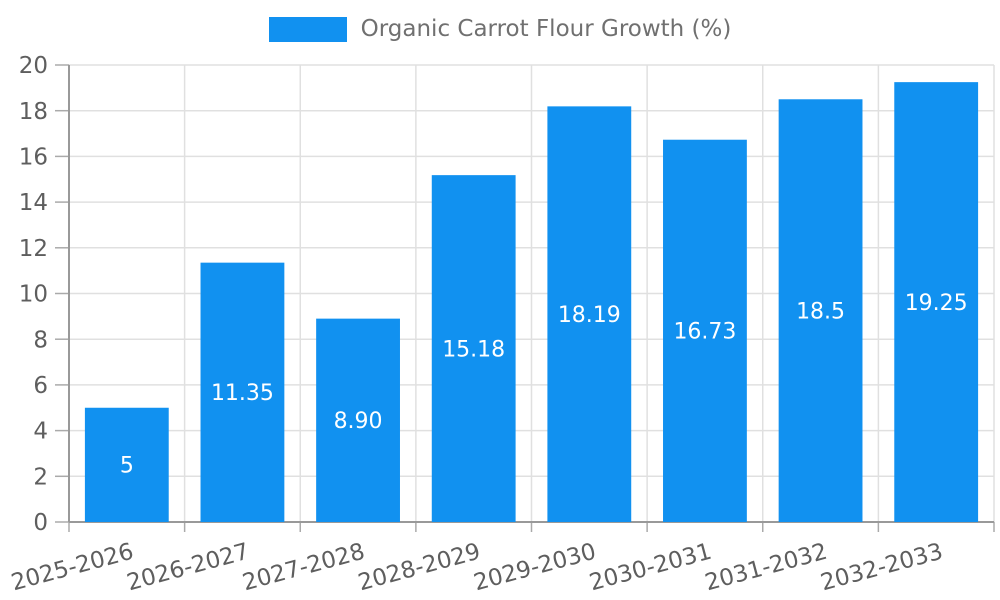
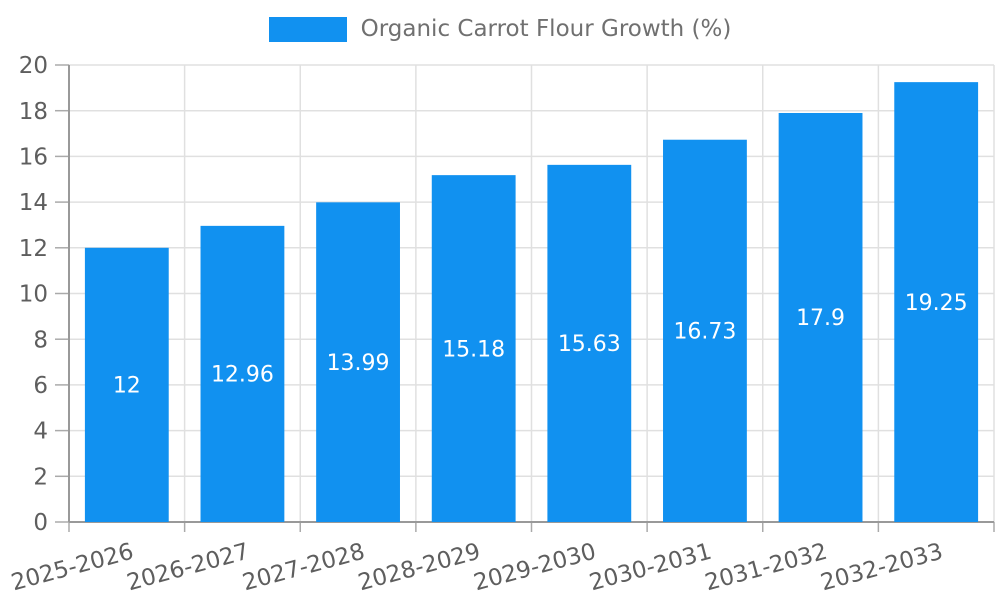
2025-2026: 5 -> 12
2026-2027: 11.35 -> 12.96
2027-2028: 8.90 -> 13.99
2029-2030: 18.19 -> 15.63
2031-2032: 18.5 -> 17.9
